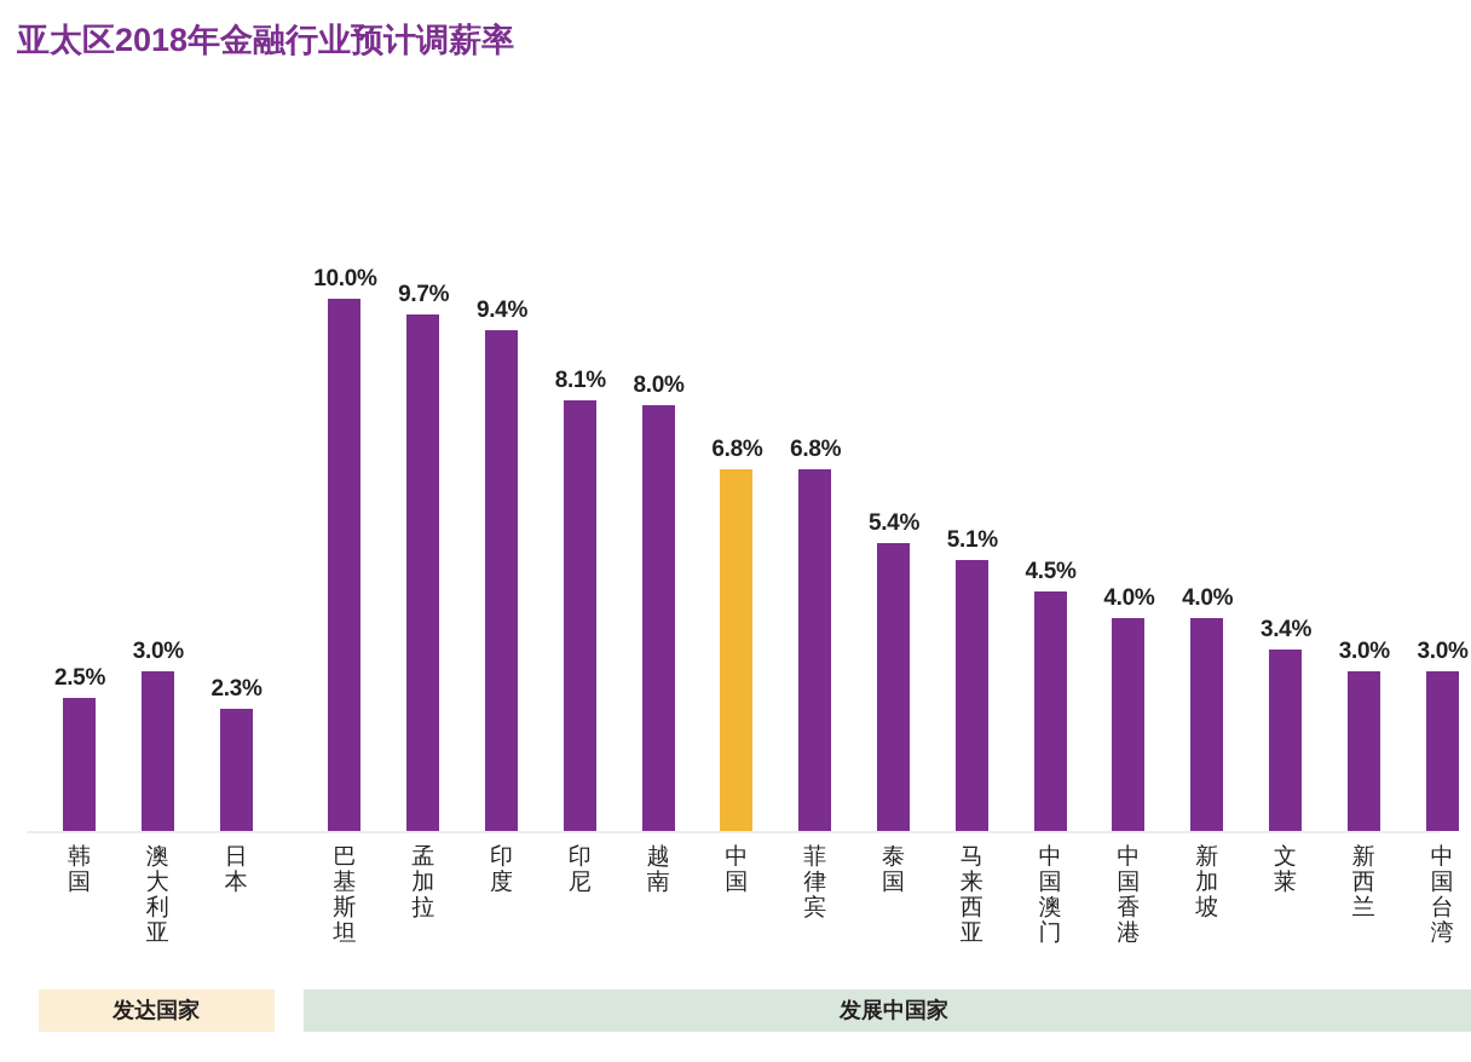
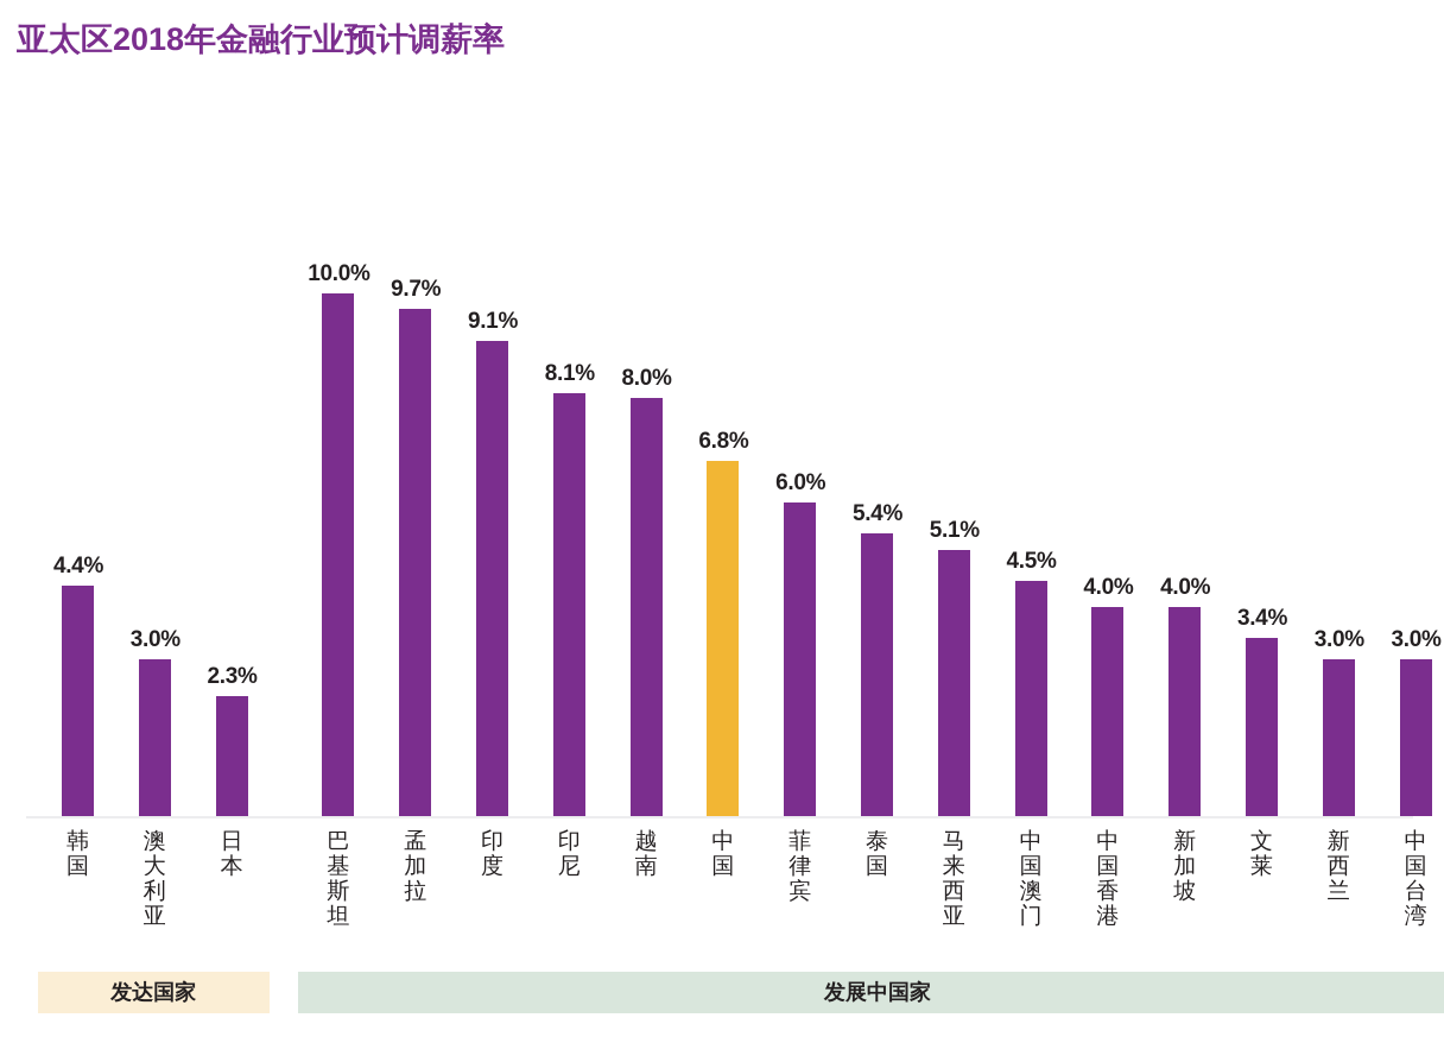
韩国: 2.5% -> 4.4%
印度: 9.4% -> 9.1%
菲律宾: 6.8% -> 6.0%
